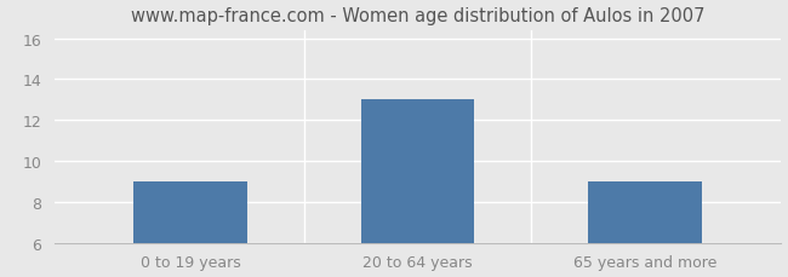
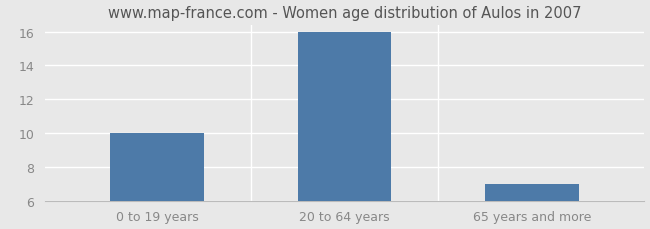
0 to 19 years: 9 -> 10
20 to 64 years: 13 -> 16
65 years and more: 9 -> 7
